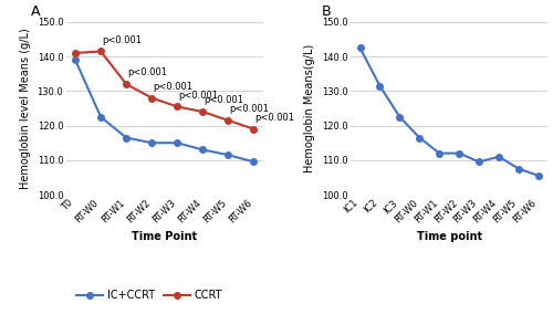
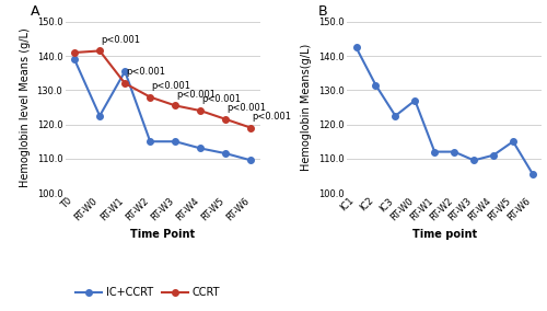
A/IC+CCRT/RT-W1: 116.5 -> 135.5
B/RT-W0: 116.5 -> 127.0
B/RT-W5: 107.5 -> 115.0
